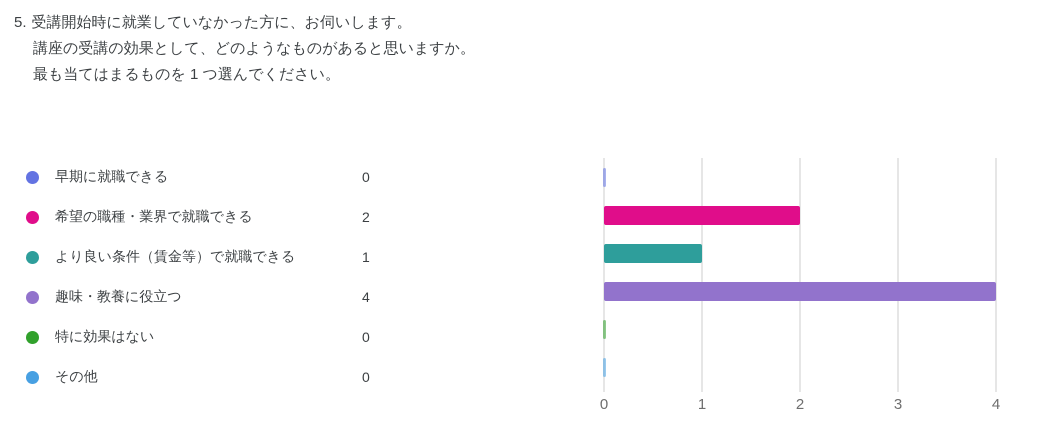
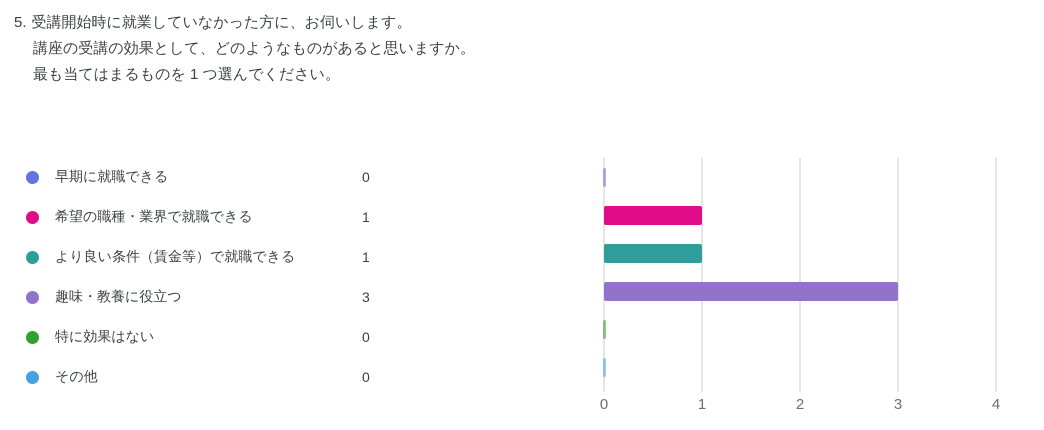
希望の職種・業界で就職できる: 2 -> 1
趣味・教養に役立つ: 4 -> 3
